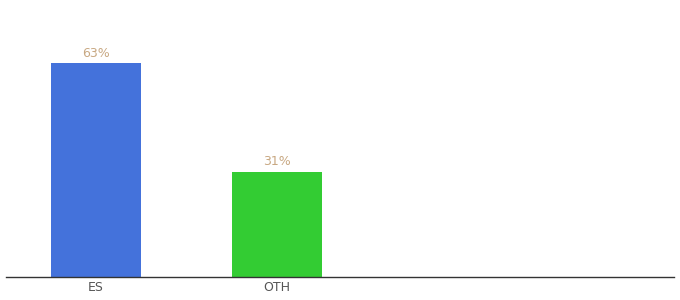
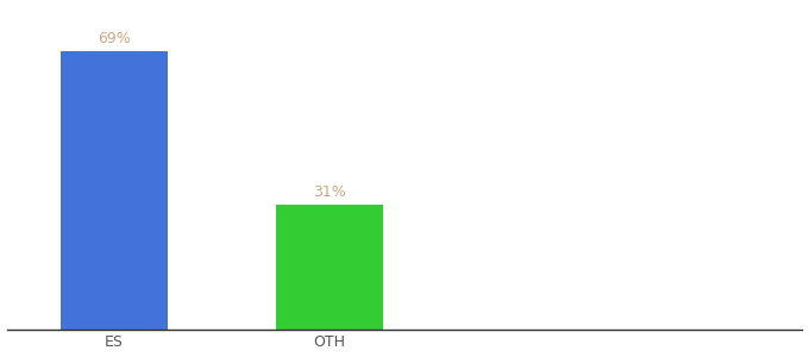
ES: 63% -> 69%
